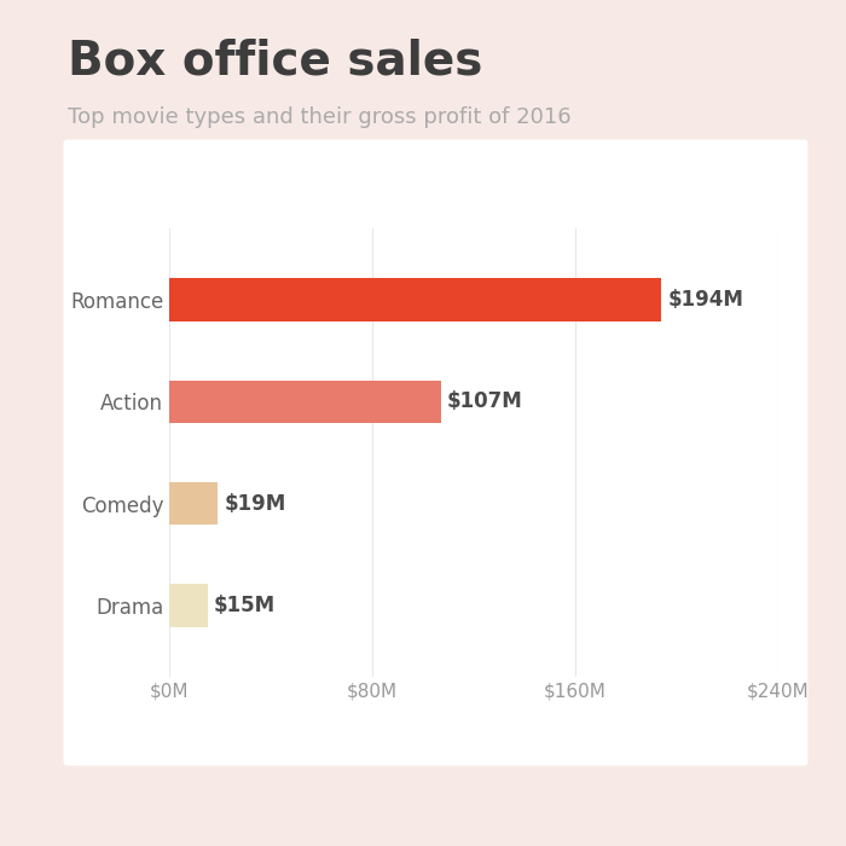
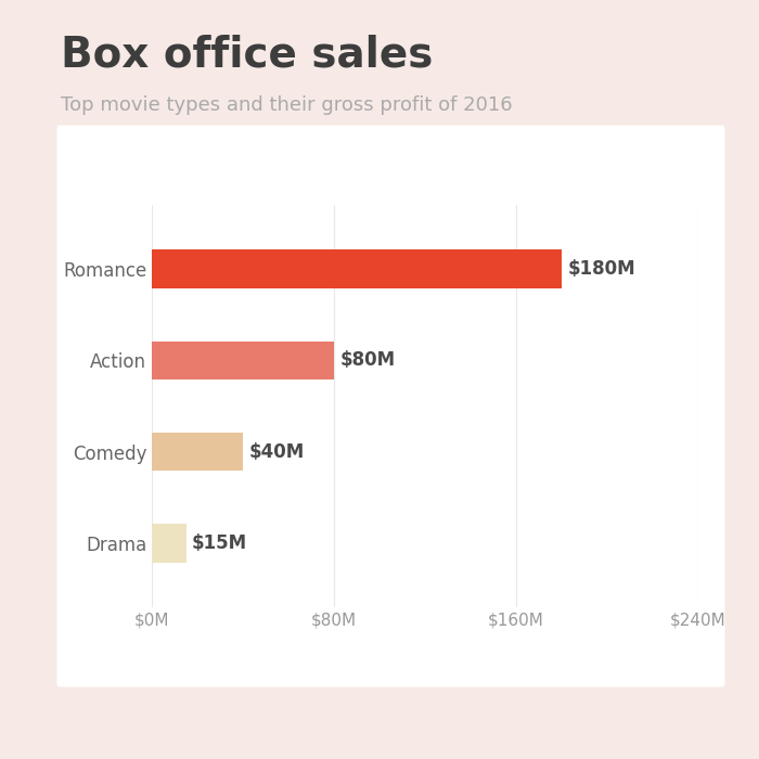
Romance: $194M -> $180M
Action: $107M -> $80M
Comedy: $19M -> $40M
